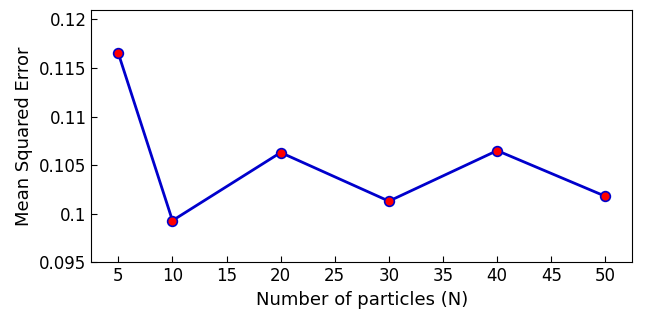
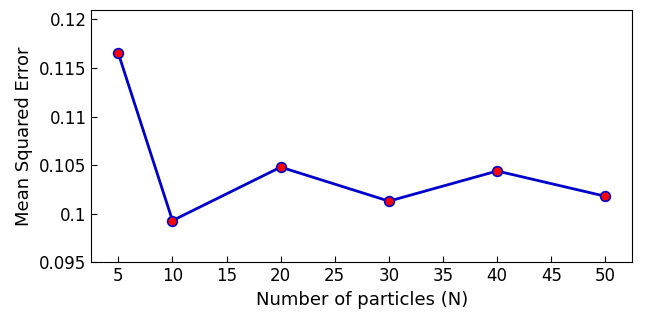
20: 0.1063 -> 0.1048
40: 0.1065 -> 0.1044
